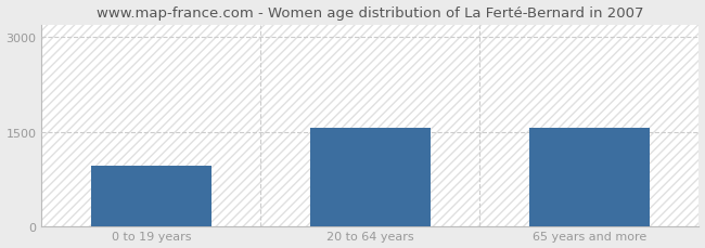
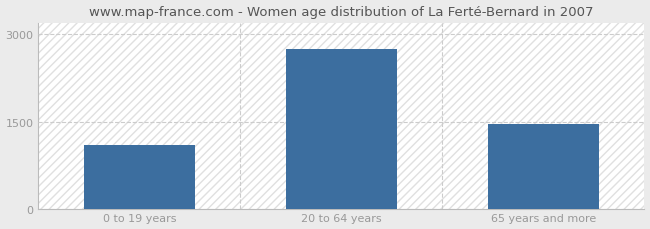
0 to 19 years: 960 -> 1090
20 to 64 years: 1560 -> 2750
65 years and more: 1560 -> 1450
